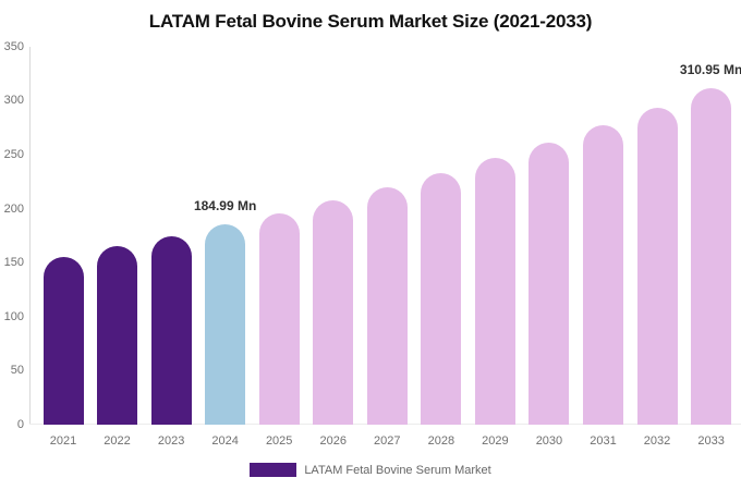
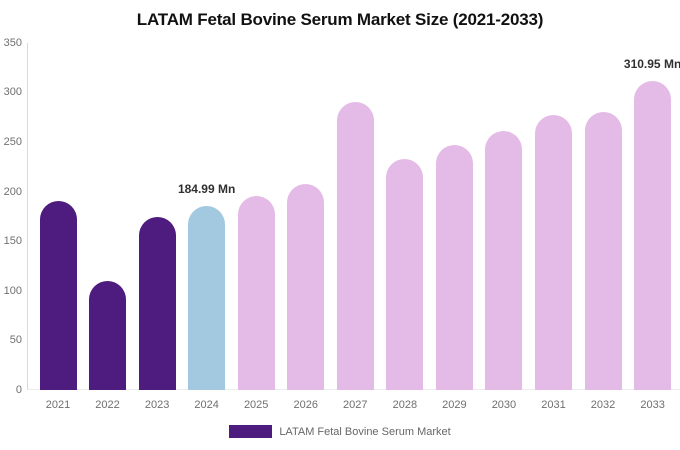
2021: 160 -> 190
2022: 160 -> 110
2027: 220 -> 290
2032: 290 -> 280
